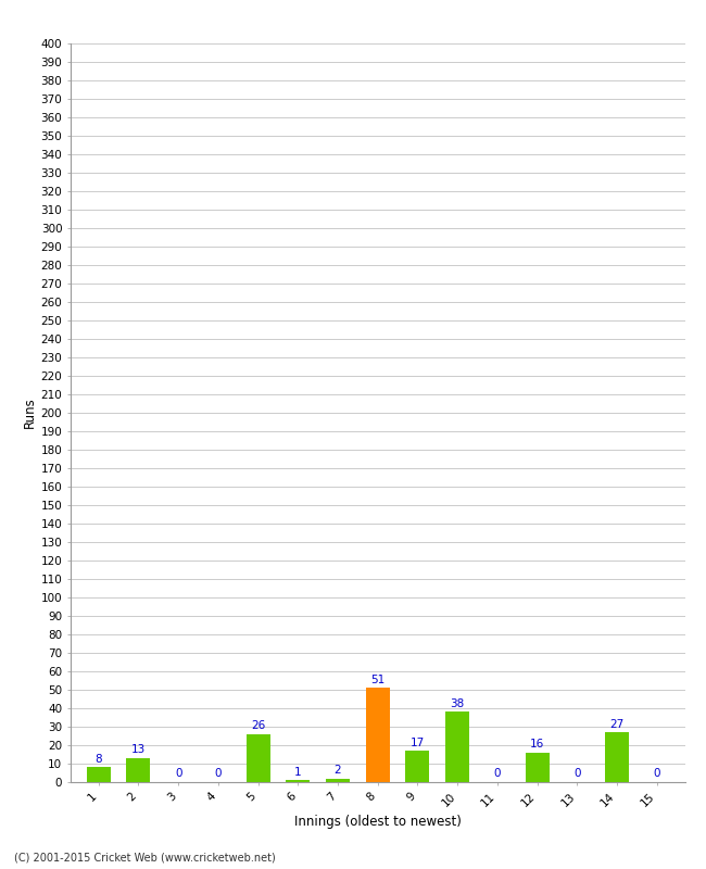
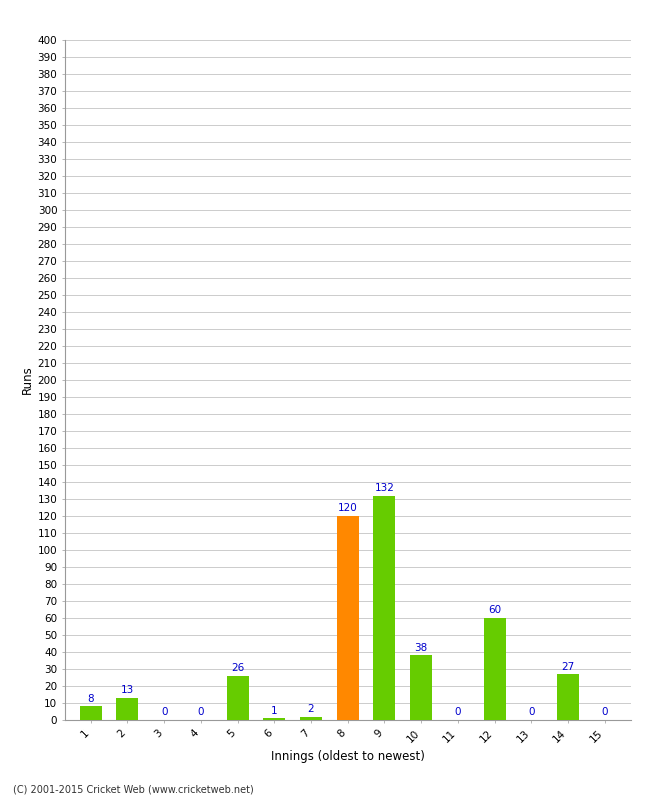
8: 51 -> 120
9: 17 -> 132
12: 16 -> 60
